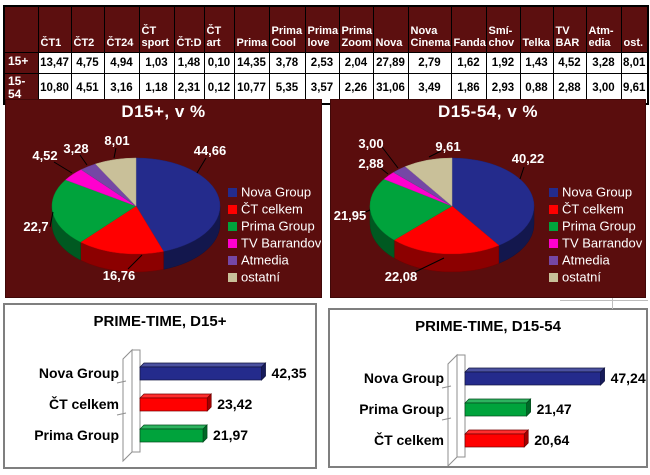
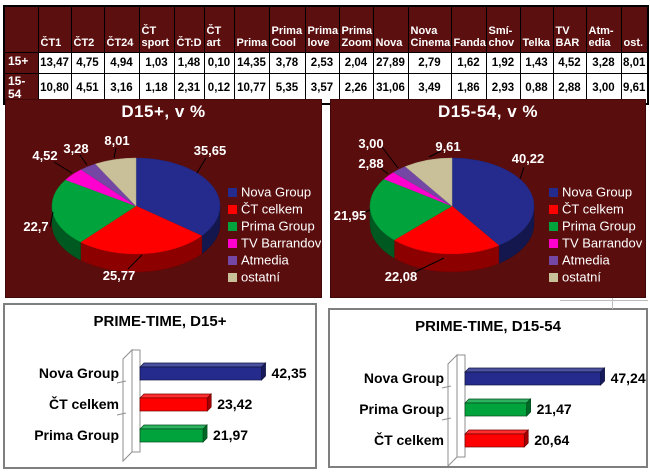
D15+, v %/Nova Group: 44,66 -> 35,65
D15+, v %/ČT celkem: 16,76 -> 25,77
